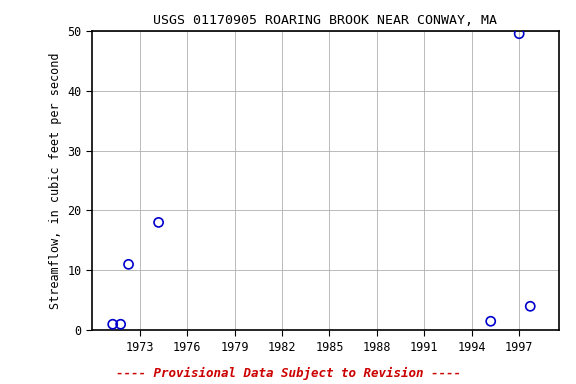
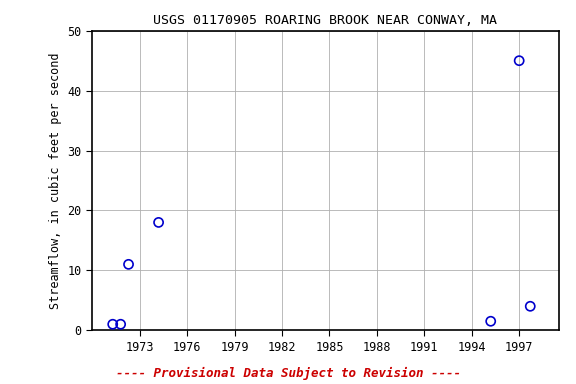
1997: 49.5 -> 45.0
